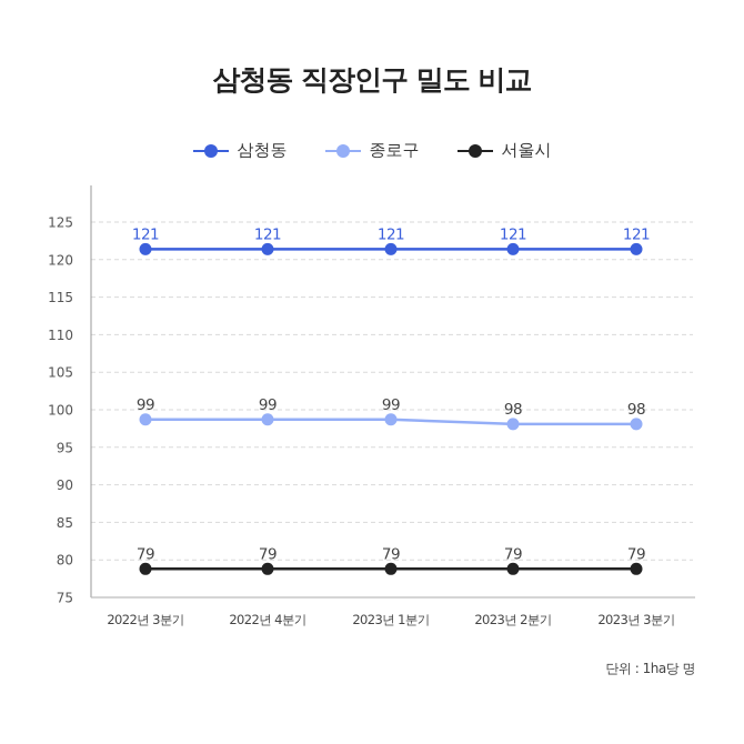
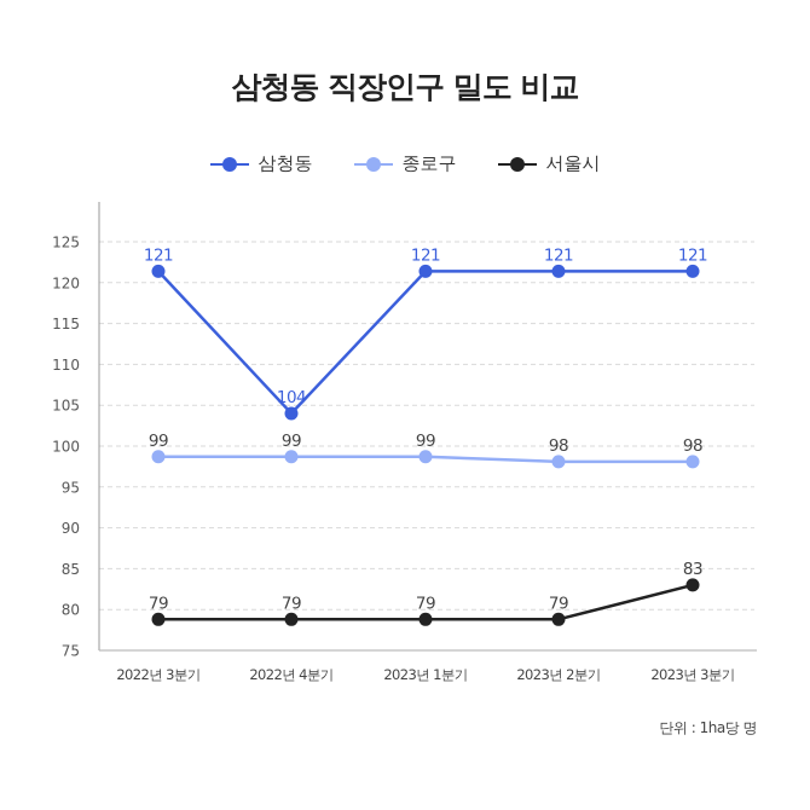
삼청동/2022년 4분기: 121 -> 104
서울시/2023년 3분기: 79 -> 83
